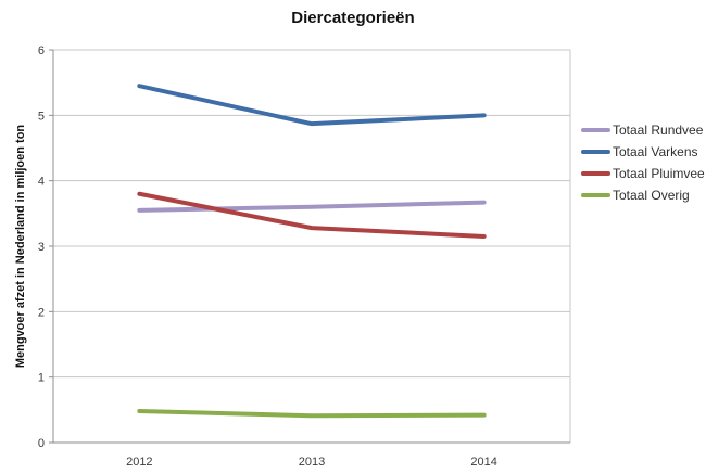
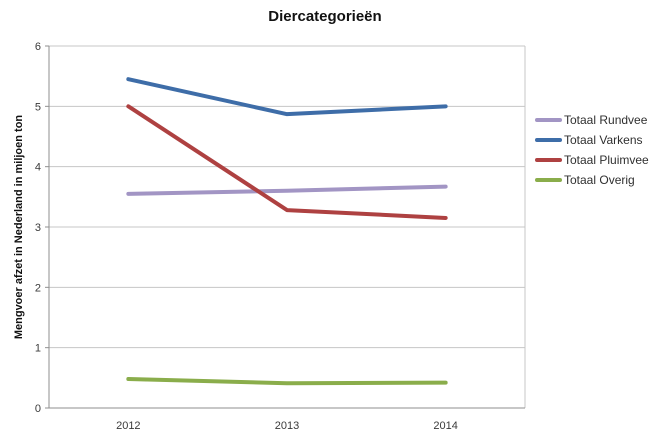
Totaal Pluimvee/2012: 3.8 -> 5.0
